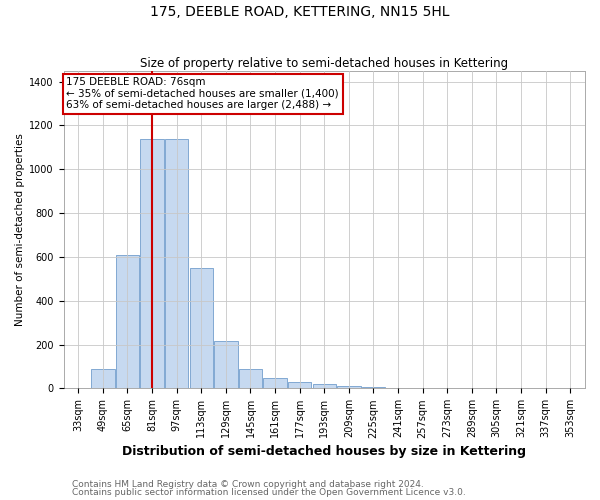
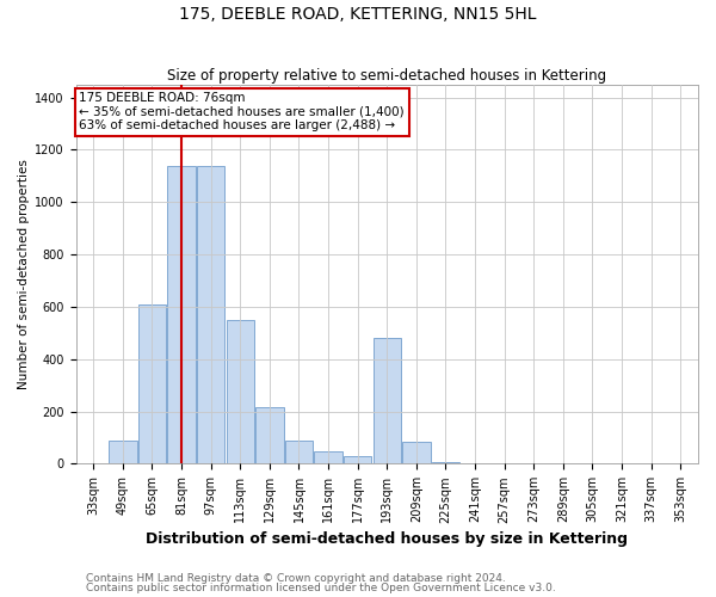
193sqm: 18 -> 480
209sqm: 10 -> 85
